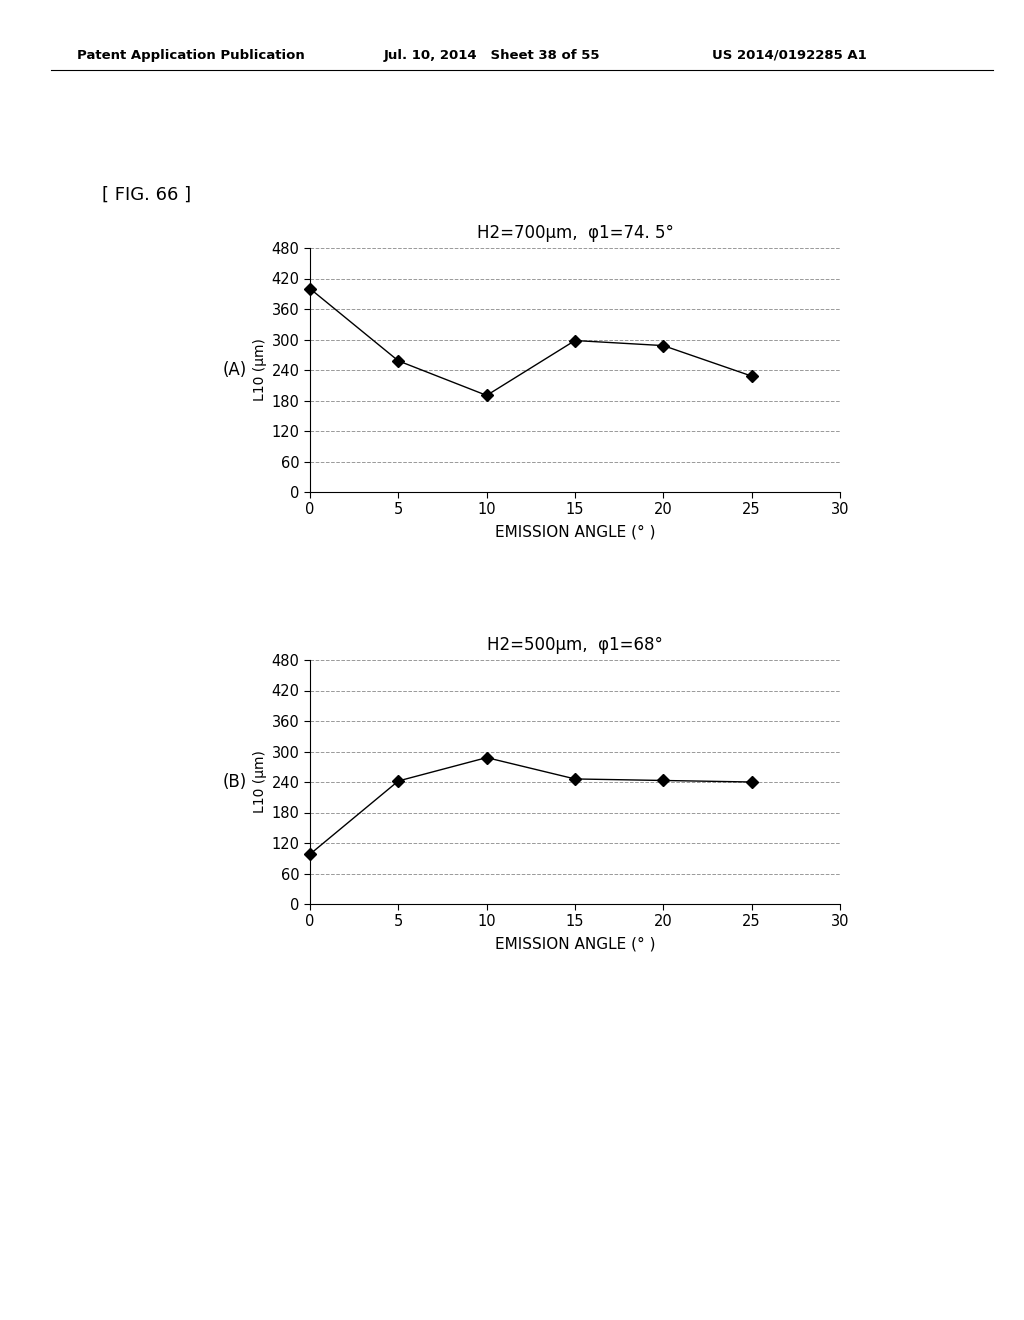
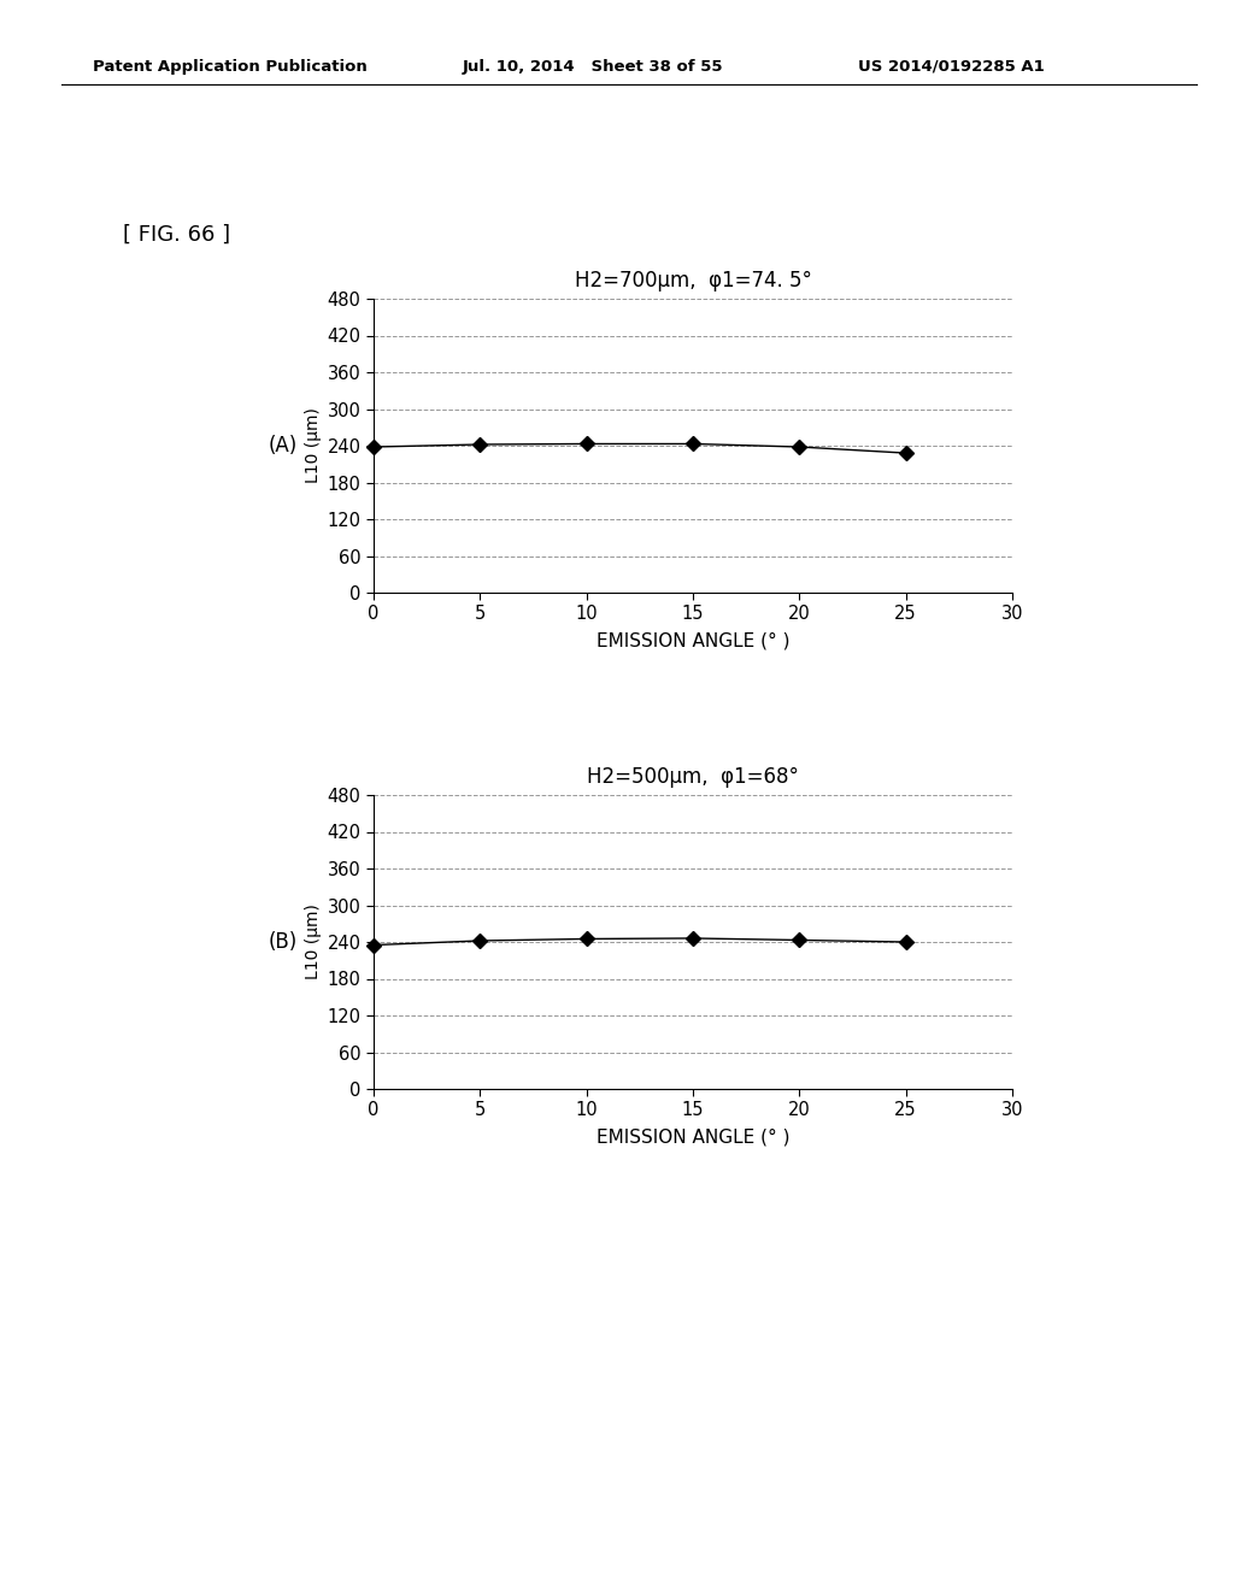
H2=700μm, φ1=74. 5°/0: 400 -> 238
H2=700μm, φ1=74. 5°/5: 258 -> 242
H2=700μm, φ1=74. 5°/10: 190 -> 243
H2=700μm, φ1=74. 5°/15: 298 -> 243
H2=700μm, φ1=74. 5°/20: 288 -> 238
H2=500μm, φ1=68°/0: 98 -> 235
H2=500μm, φ1=68°/10: 288 -> 245
